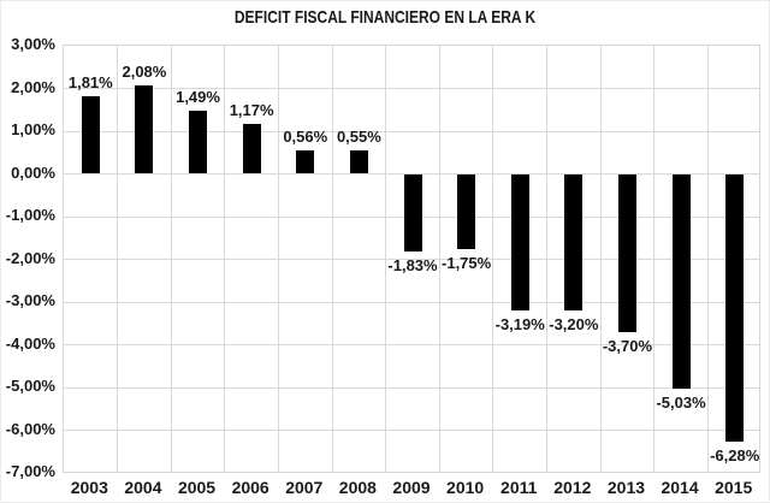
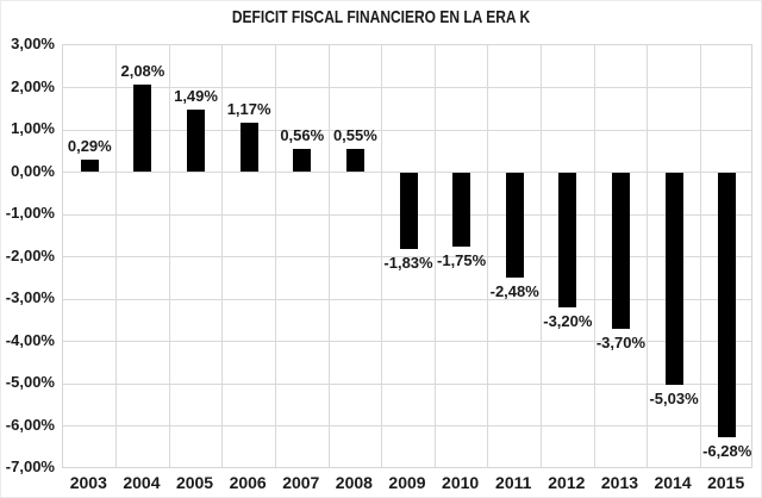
2003: 1,81% -> 0,29%
2011: -3,19% -> -2,48%
